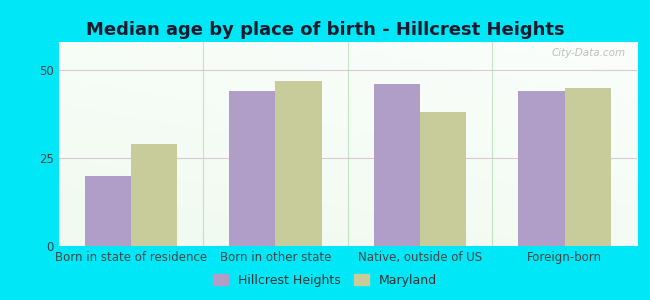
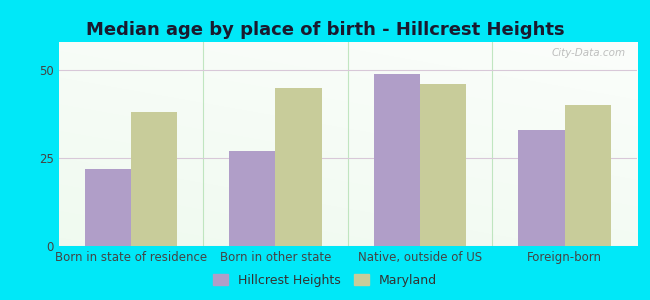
Hillcrest Heights/Born in state of residence: 20 -> 22
Maryland/Born in state of residence: 29 -> 38
Hillcrest Heights/Born in other state: 44 -> 27
Maryland/Born in other state: 47 -> 45
Hillcrest Heights/Native, outside of US: 46 -> 49
Maryland/Native, outside of US: 38 -> 46
Hillcrest Heights/Foreign-born: 44 -> 33
Maryland/Foreign-born: 45 -> 40
